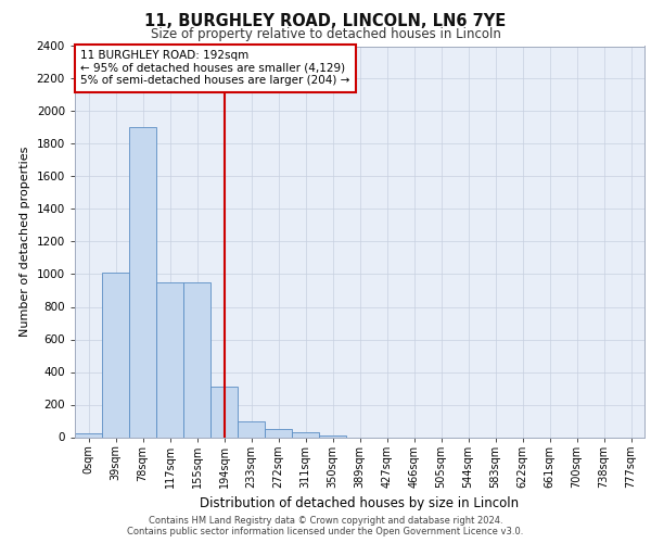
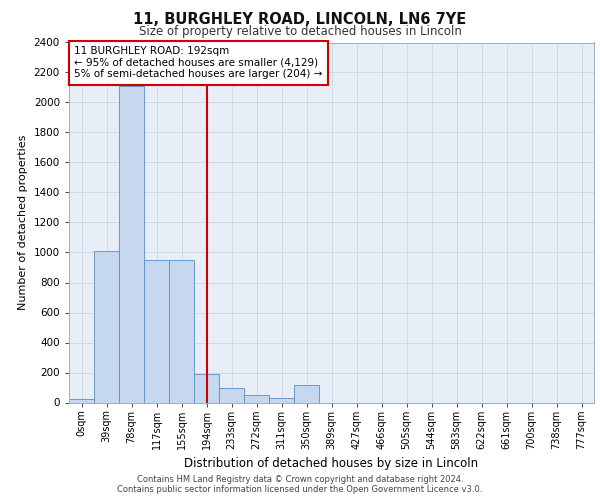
78sqm: 1900 -> 2110
194sqm: 310 -> 190
350sqm: 10 -> 120
